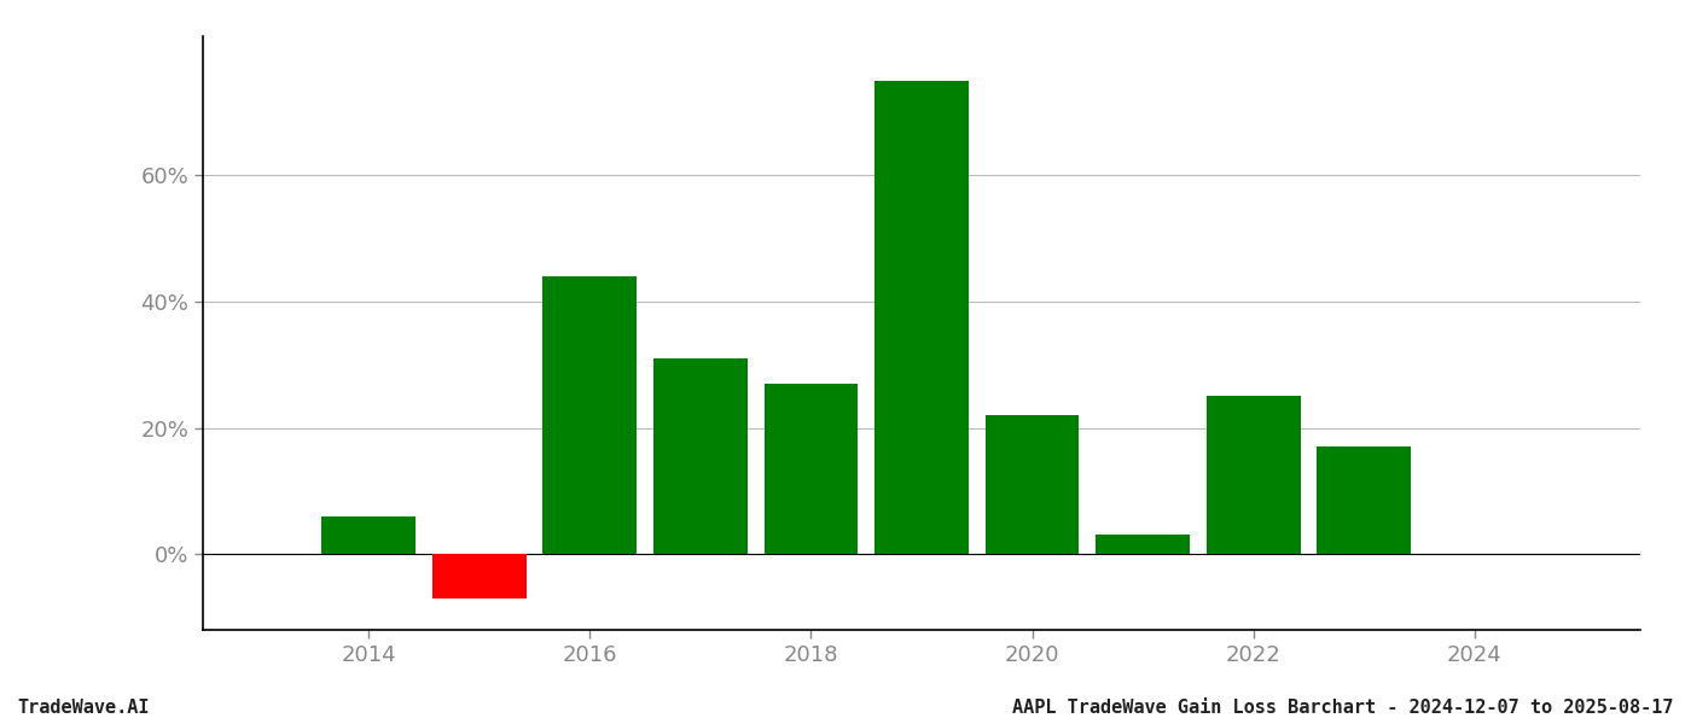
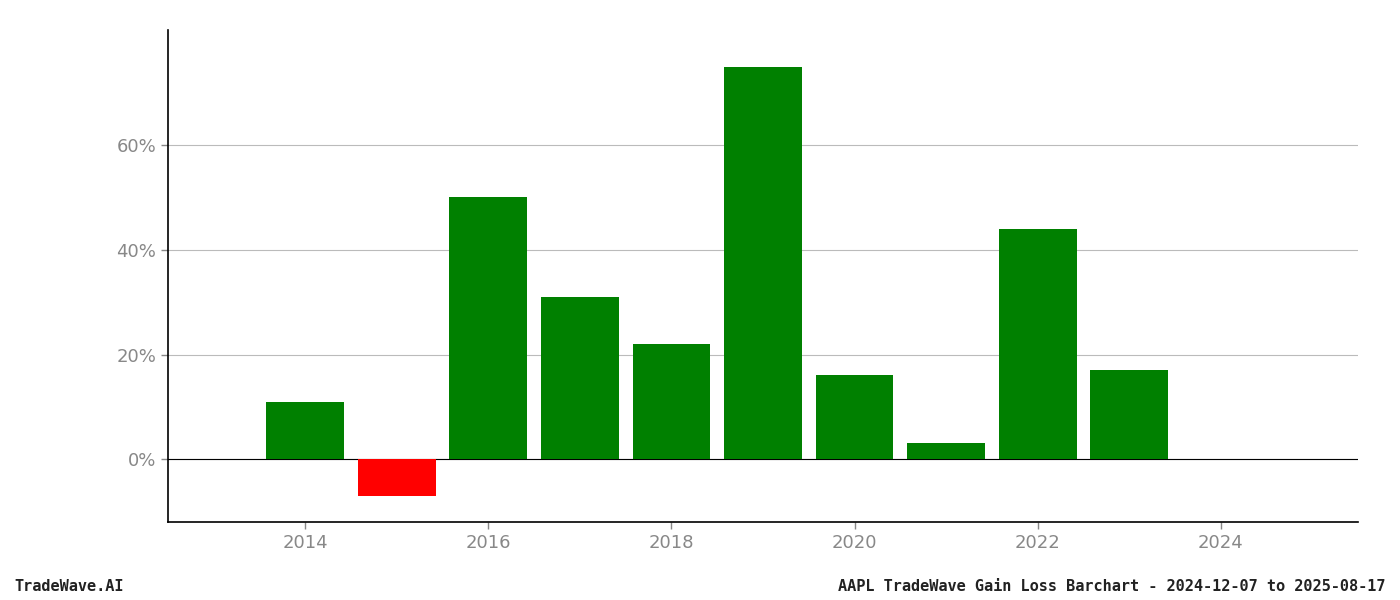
2014: 6% -> 11%
2016: 44% -> 50%
2018: 27% -> 22%
2020: 22% -> 16%
2022: 25% -> 44%
